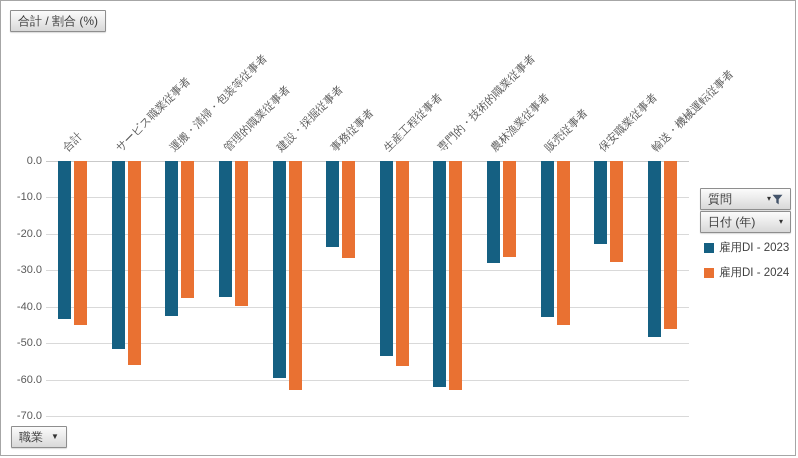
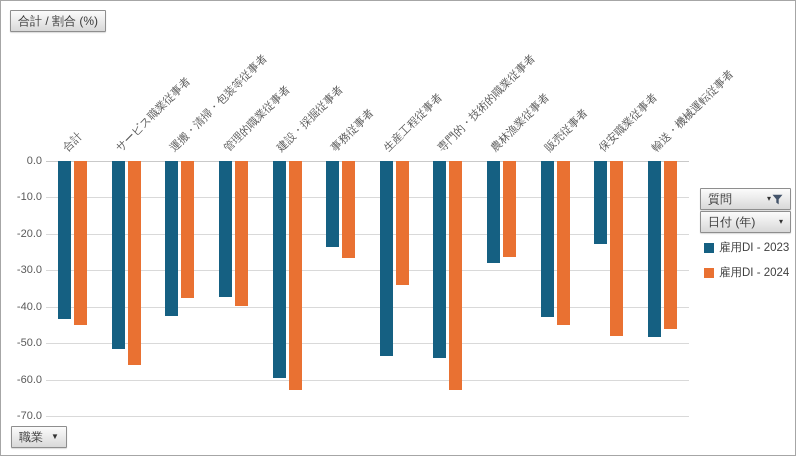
雇用DI - 2024/生産工程従事者: -56 -> -34
雇用DI - 2023/専門的・技術的職業従事者: -62 -> -54
雇用DI - 2024/保安職業従事者: -28 -> -48
